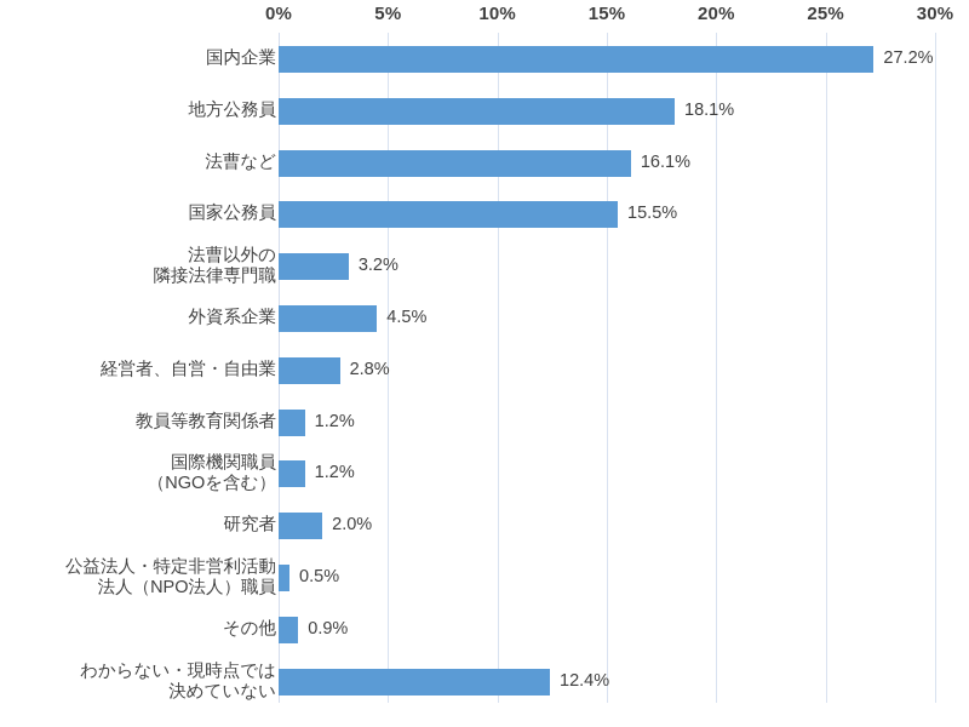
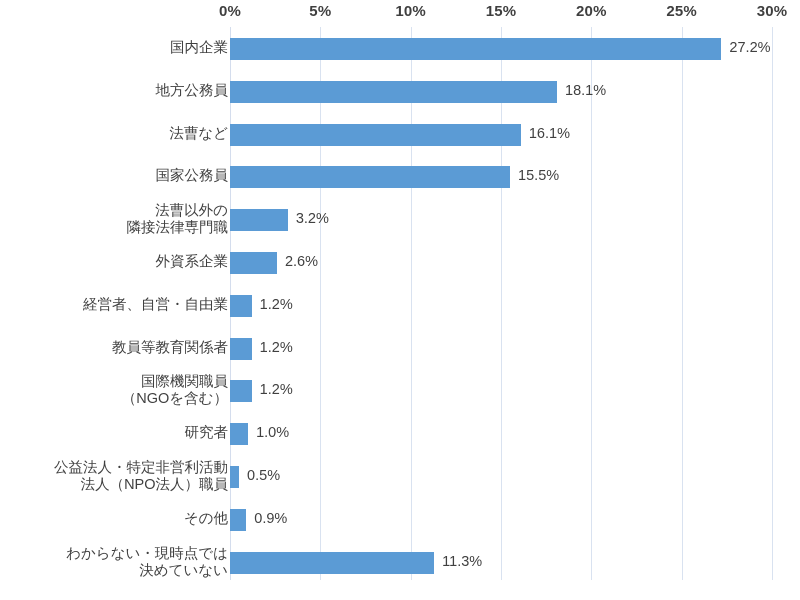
外資系企業: 4.5% -> 2.6%
経営者、自営・自由業: 2.8% -> 1.2%
研究者: 2.0% -> 1.0%
わからない・現時点では 決めていない: 12.4% -> 11.3%
